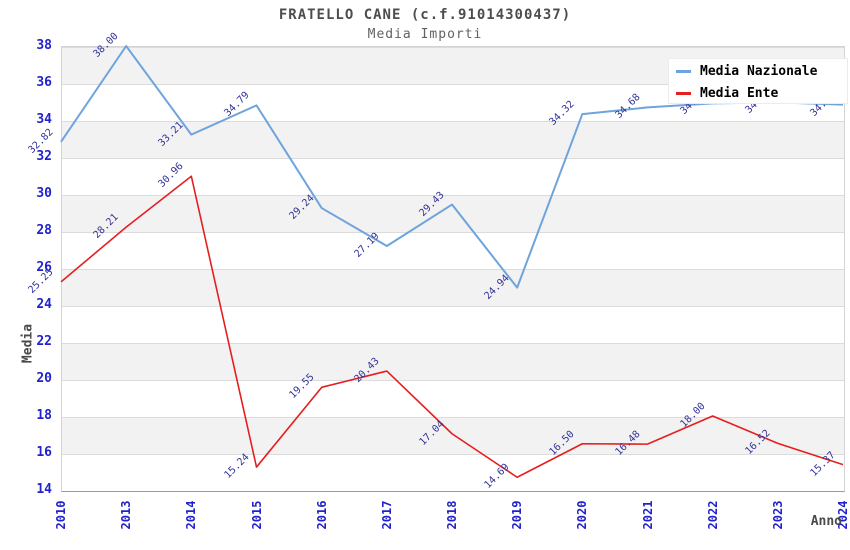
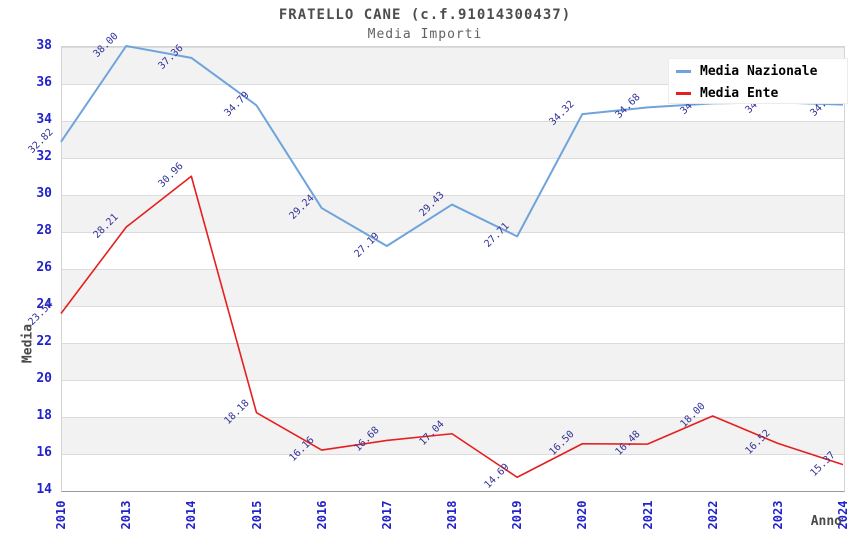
Media Ente/2010: 25.25 -> 23.54
Media Nazionale/2014: 33.21 -> 37.36
Media Ente/2015: 15.24 -> 18.18
Media Ente/2016: 19.55 -> 16.16
Media Ente/2017: 20.43 -> 16.68
Media Nazionale/2019: 24.94 -> 27.71
